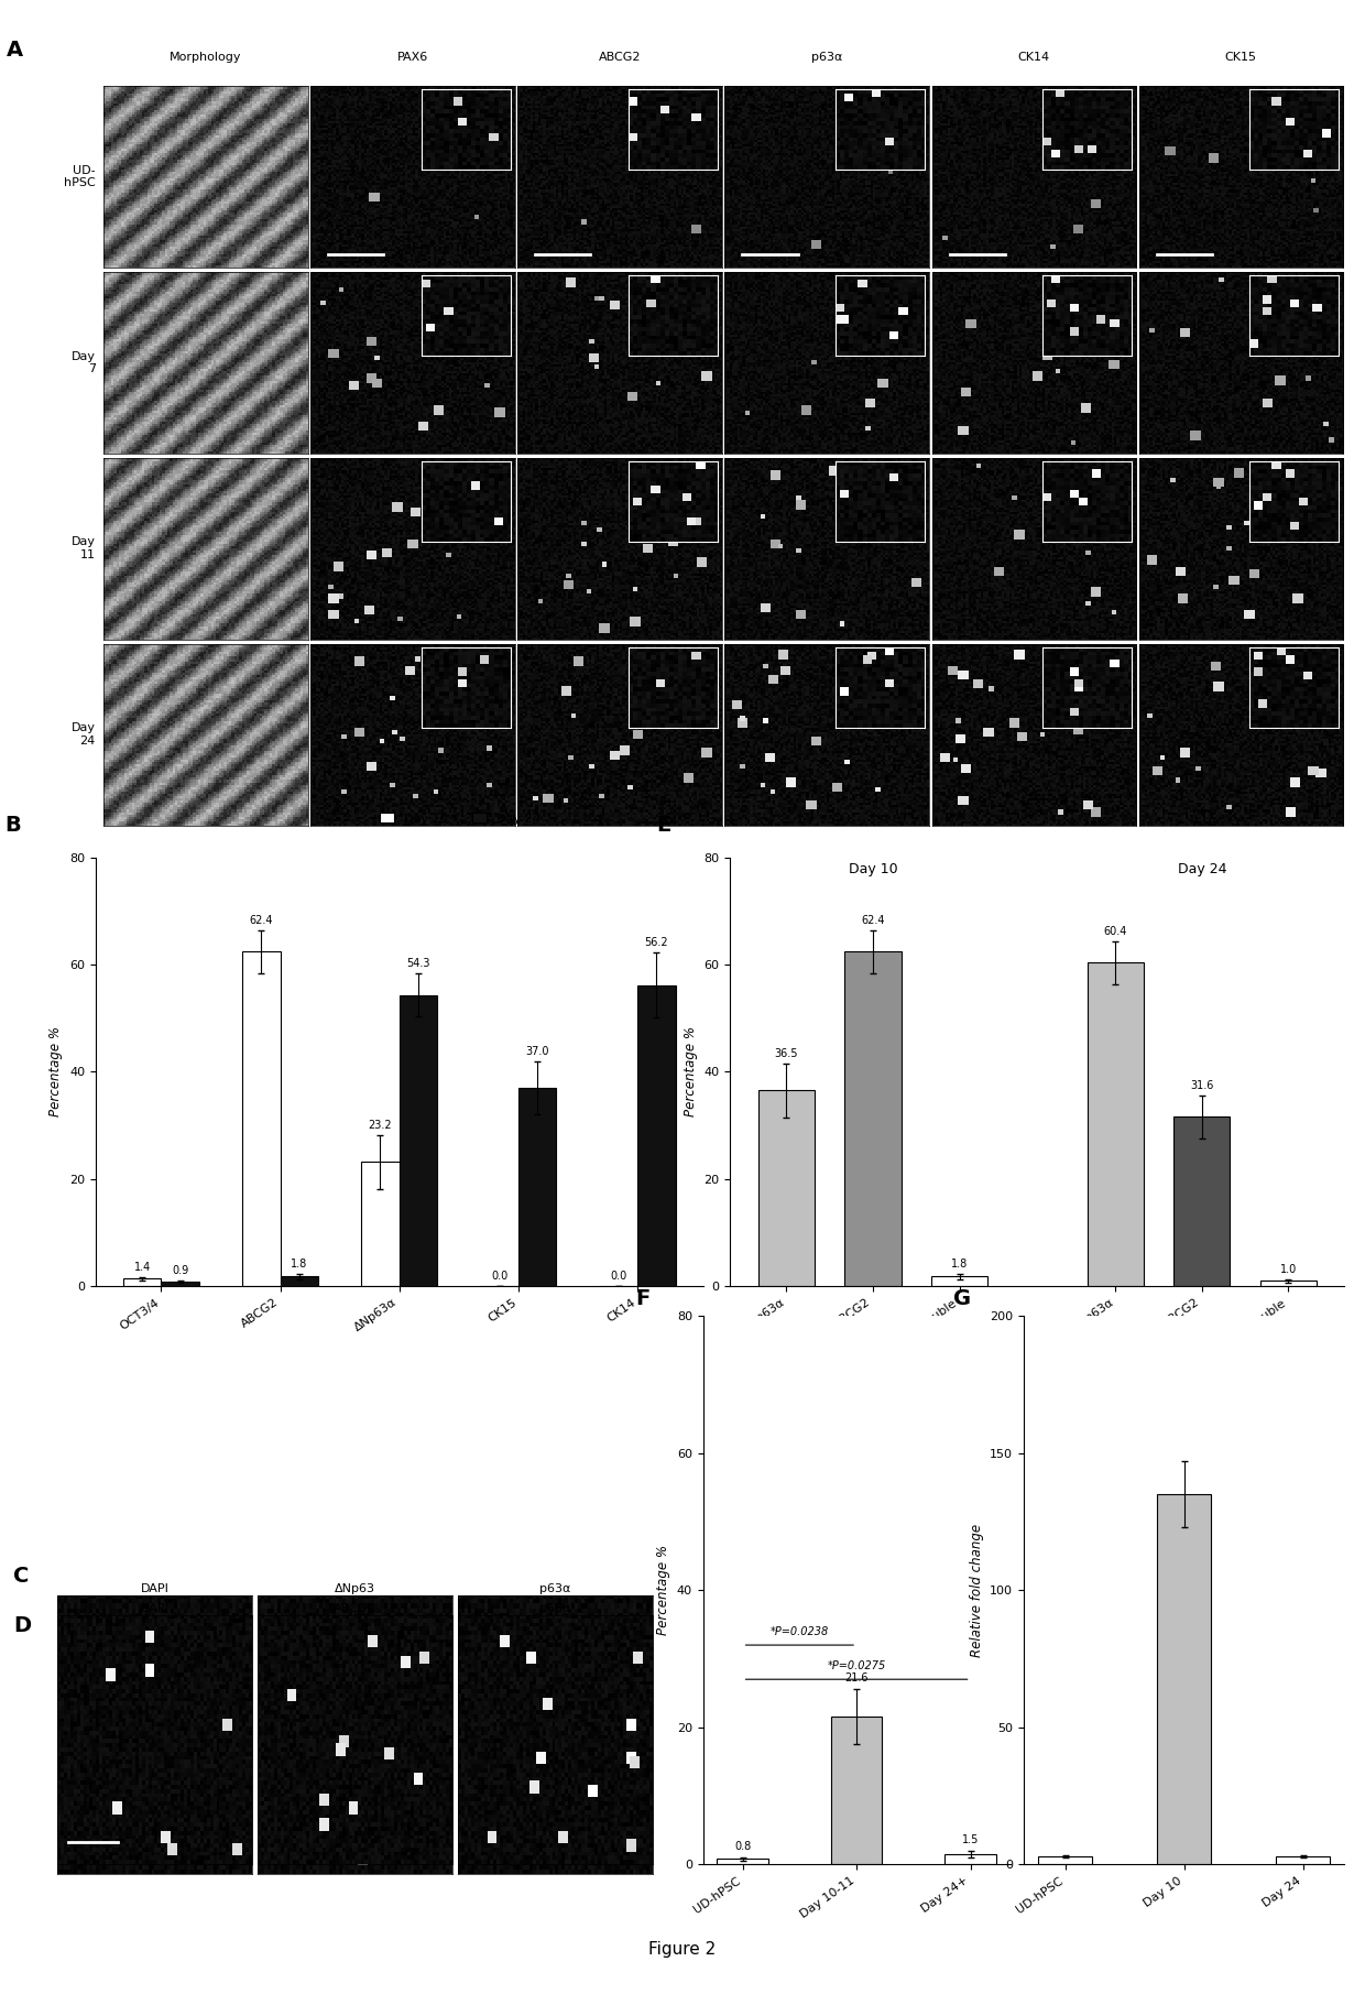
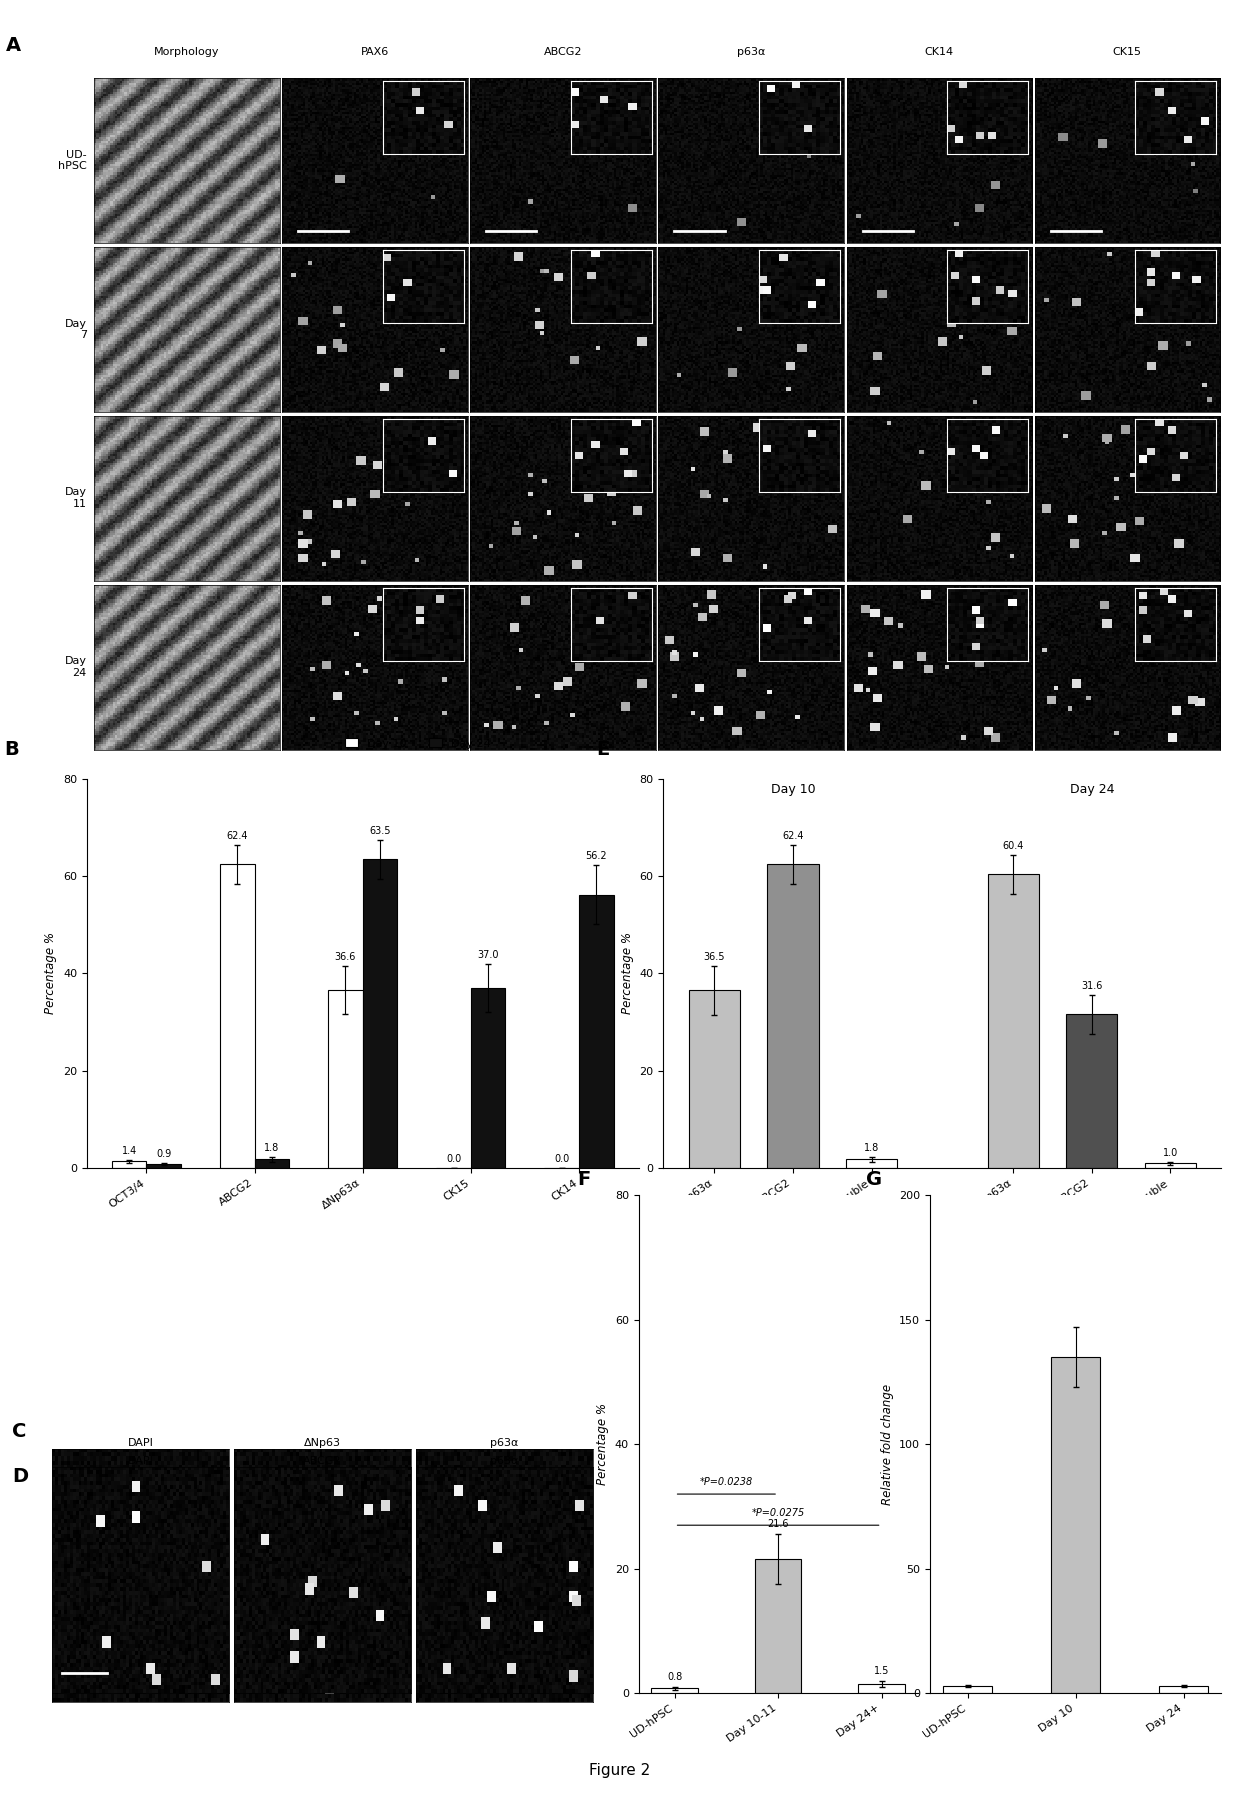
Day 10/ΔNp63α: 23.2 -> 36.6
Day 24/ΔNp63α: 54.3 -> 63.5
